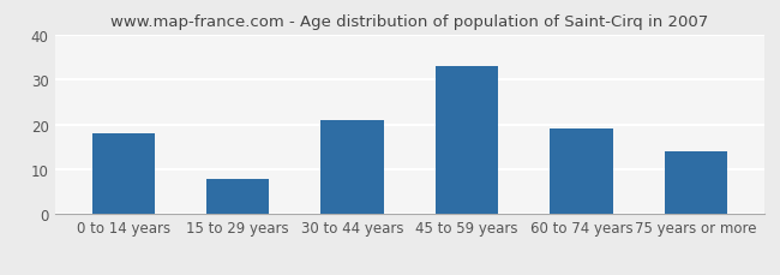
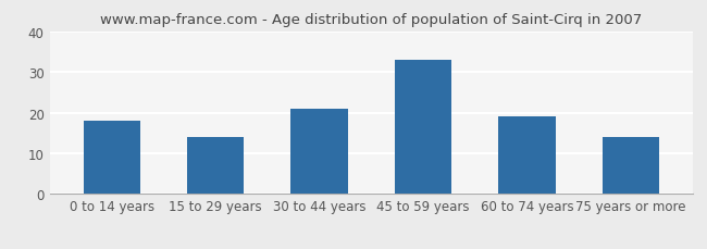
15 to 29 years: 8 -> 14
